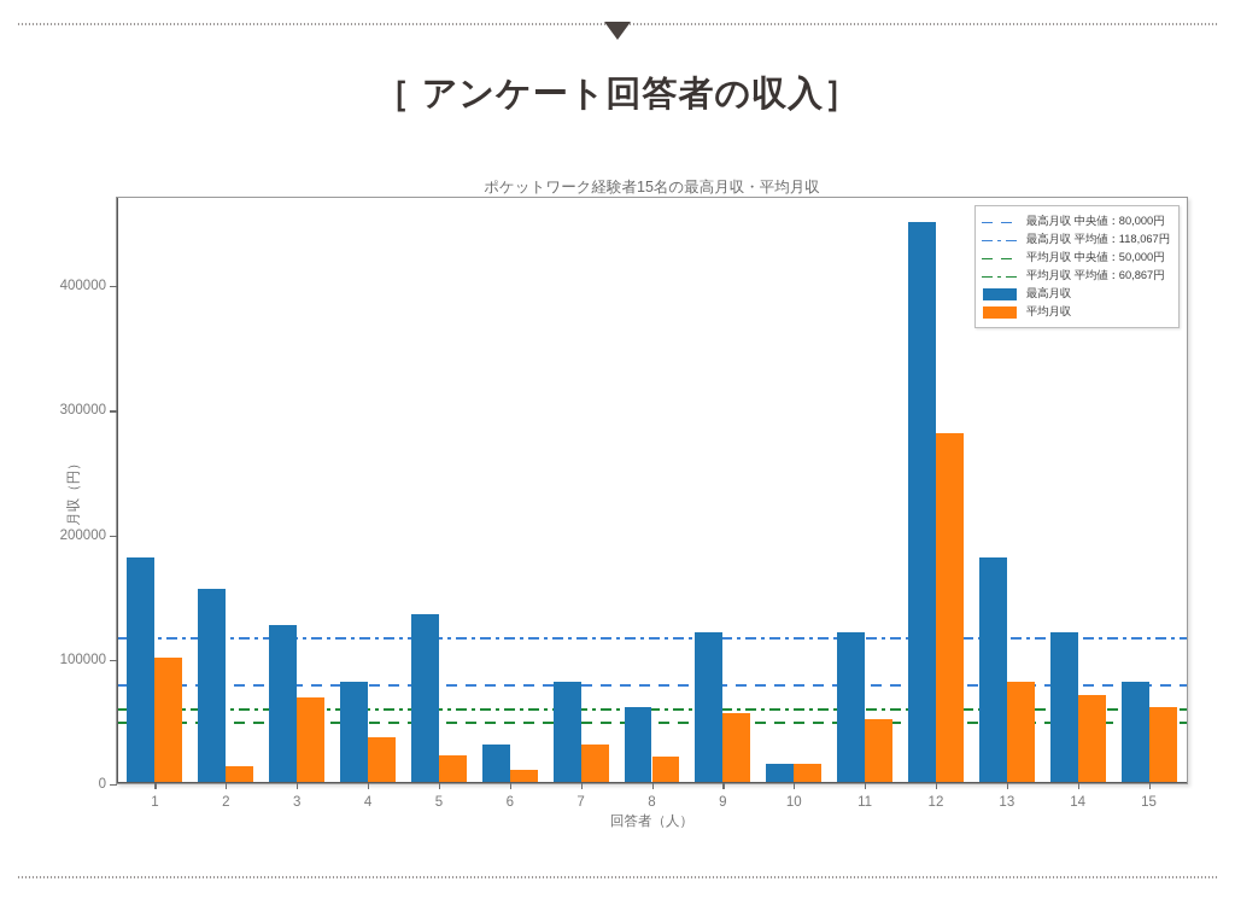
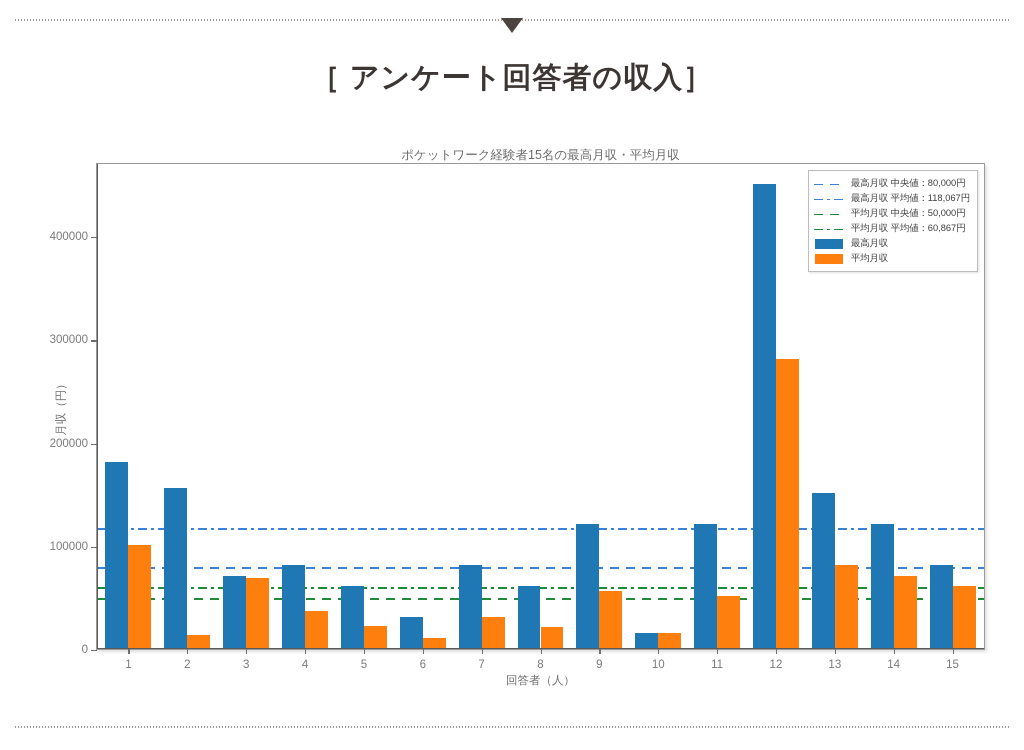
最高月収/3: 126000 -> 70000
最高月収/5: 135000 -> 60000
最高月収/13: 180000 -> 150000
